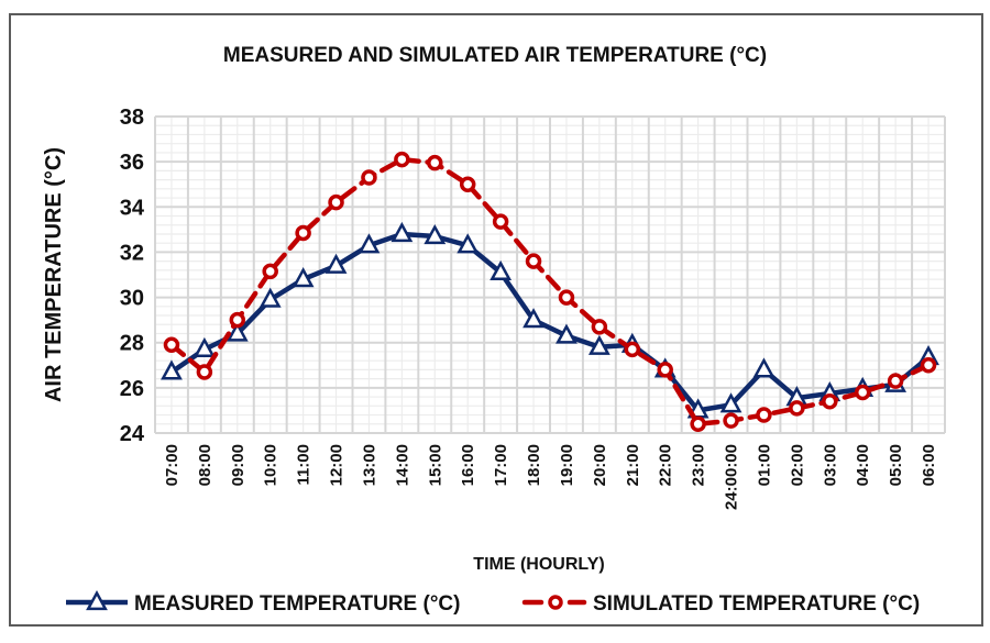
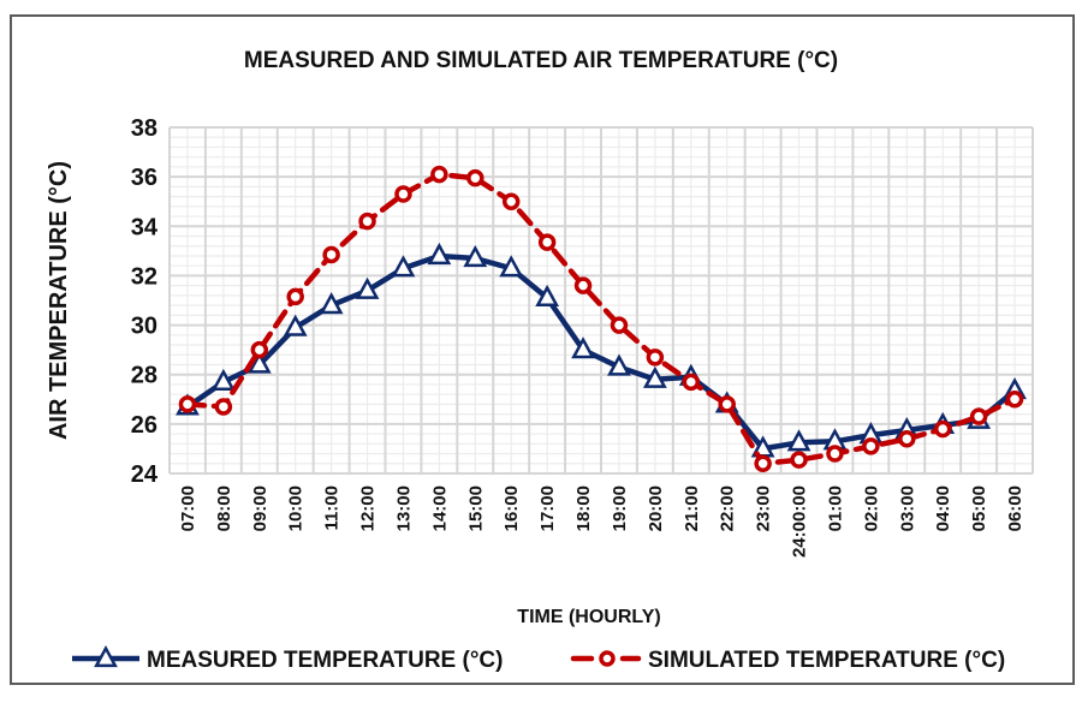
SIMULATED TEMPERATURE (°C)/07:00: 27.9 -> 26.8
MEASURED TEMPERATURE (°C)/01:00: 26.8 -> 25.3
